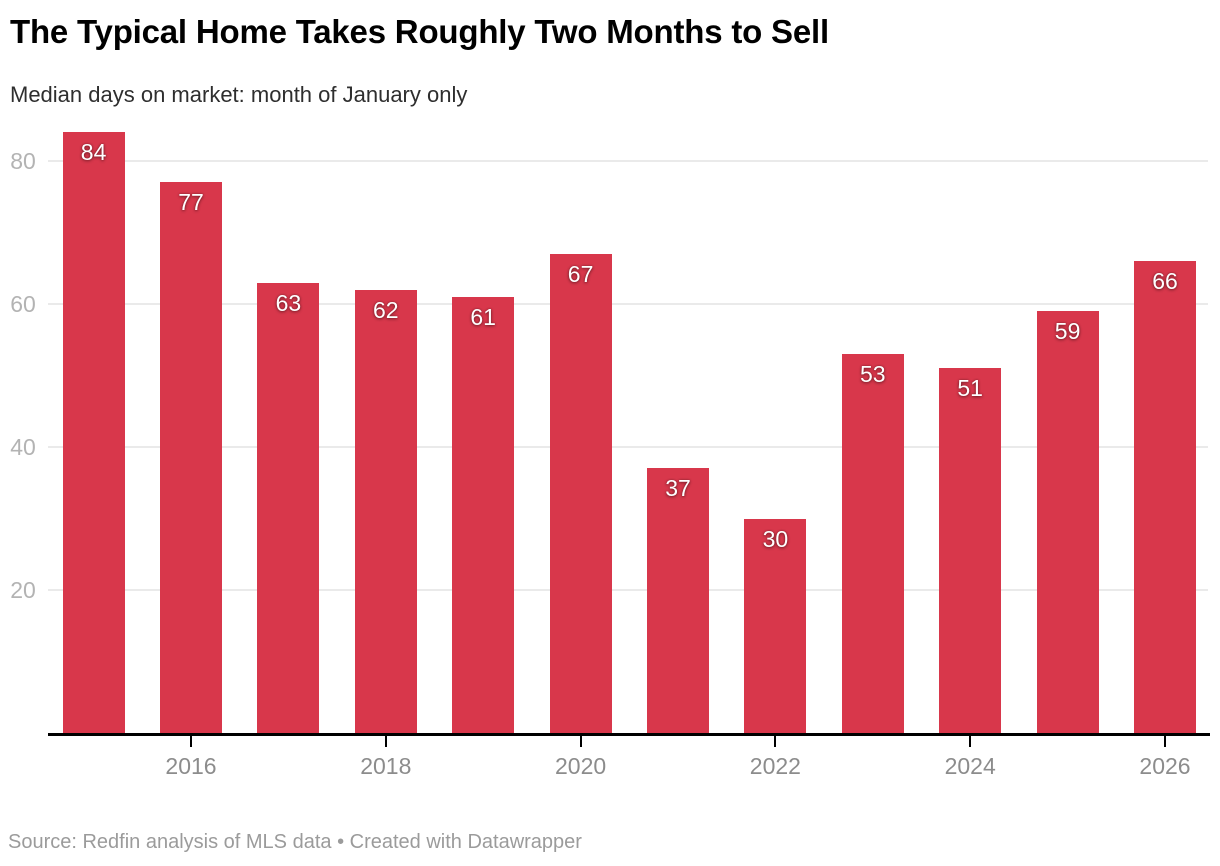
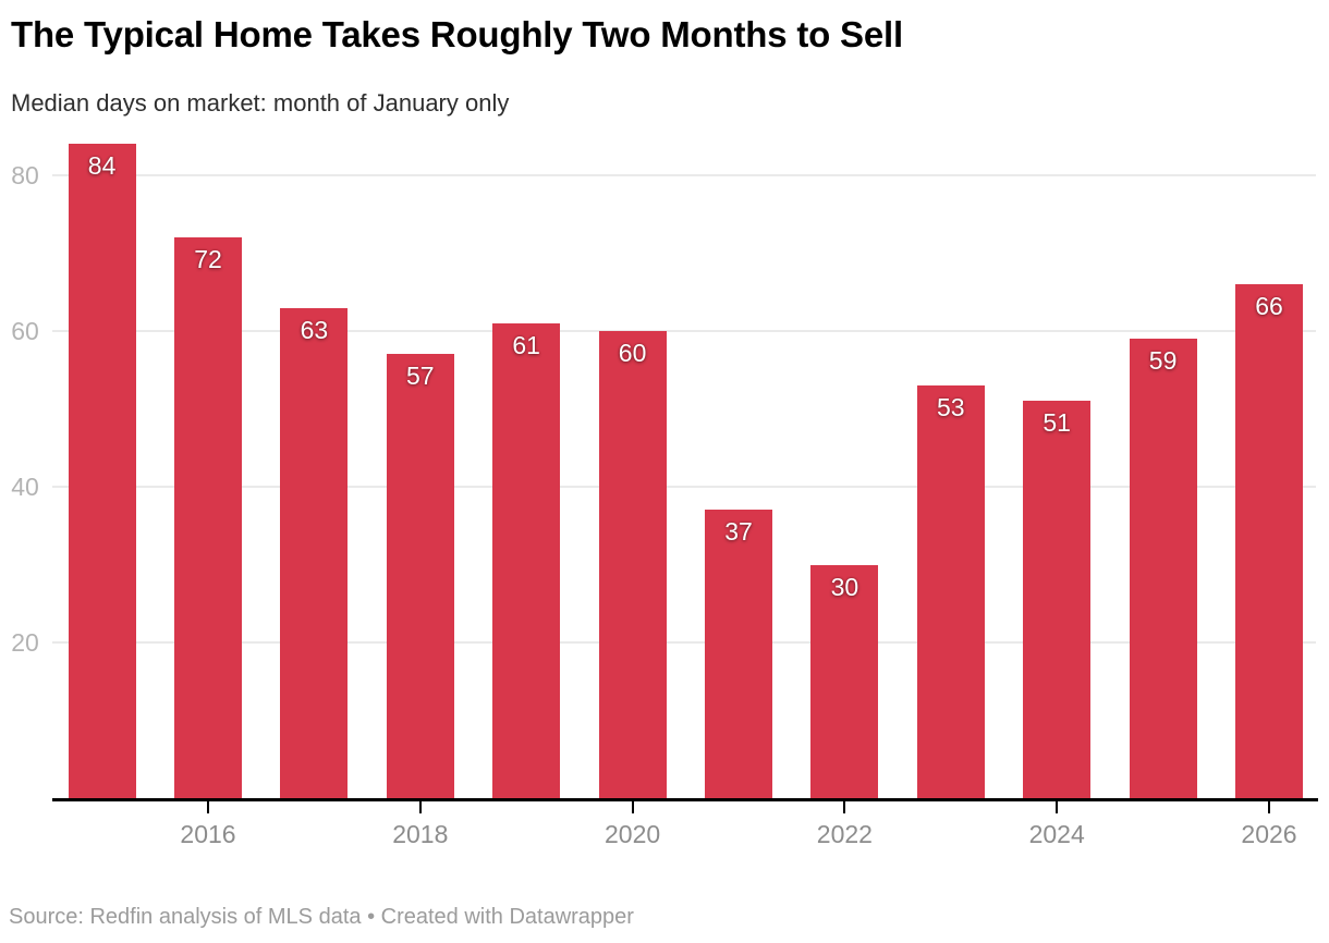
2016: 77 -> 72
2018: 62 -> 57
2020: 67 -> 60
